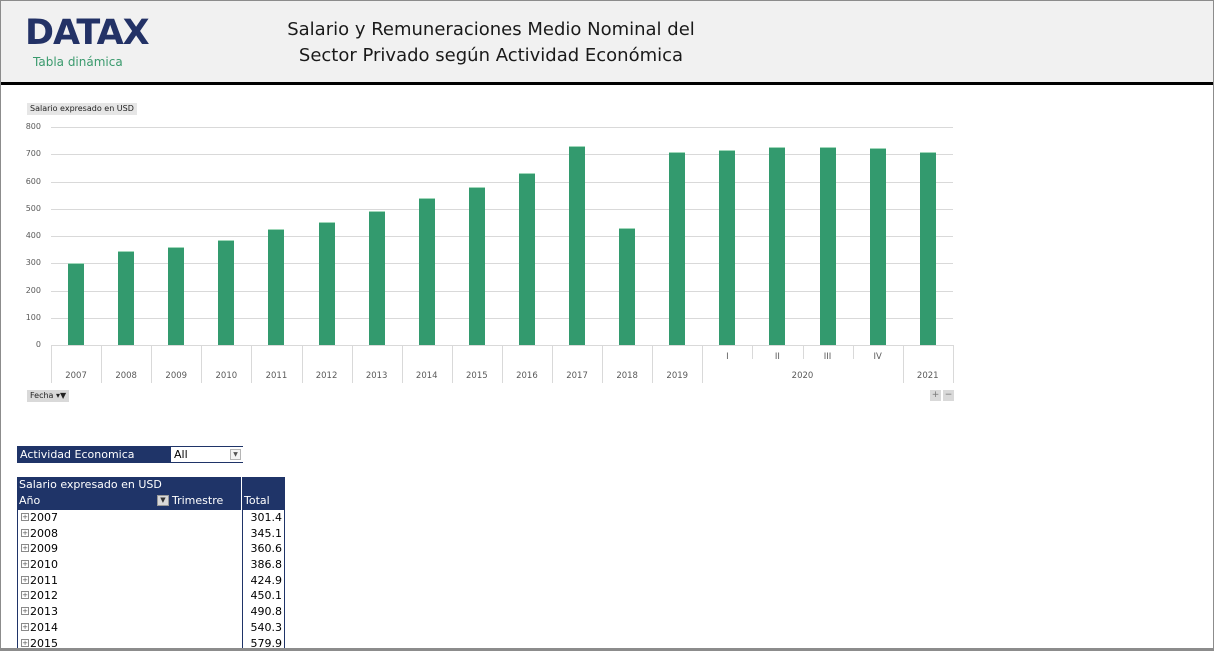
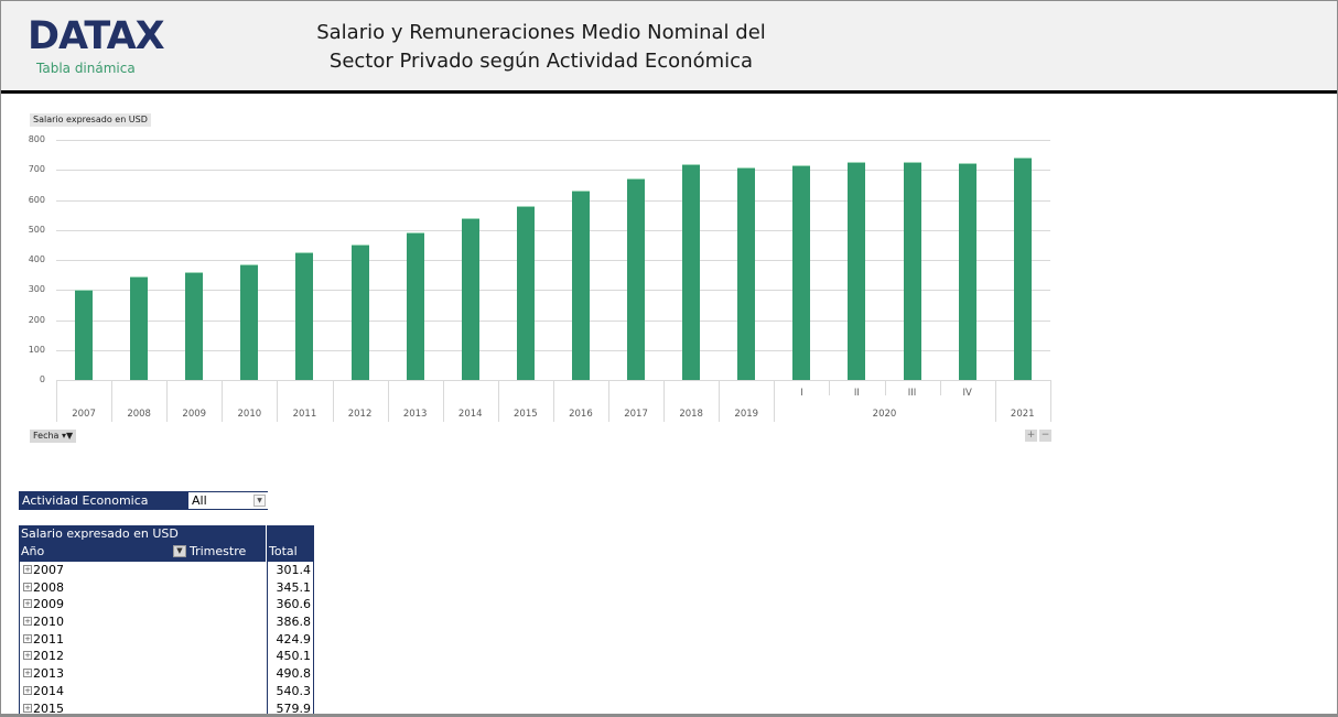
2017: 730 -> 670
2018: 430 -> 720
2021: 710 -> 740
